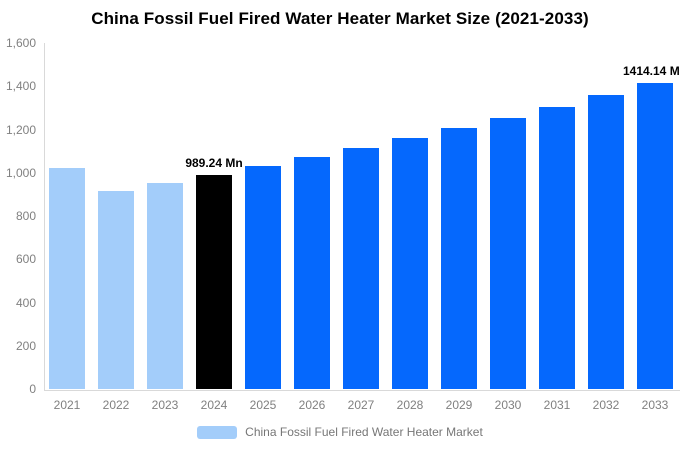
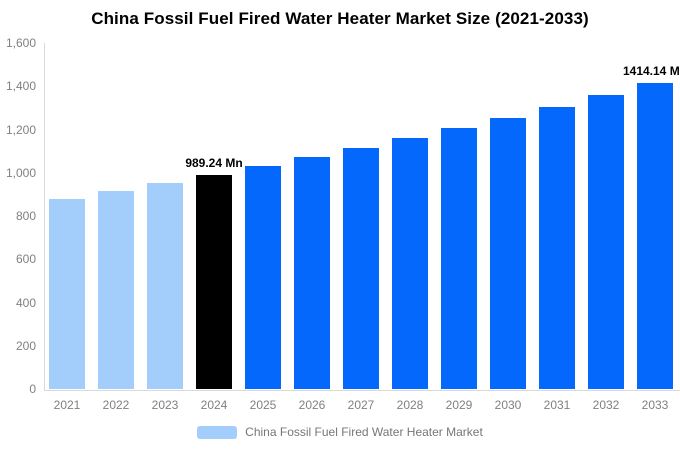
2021: 1020 -> 880
